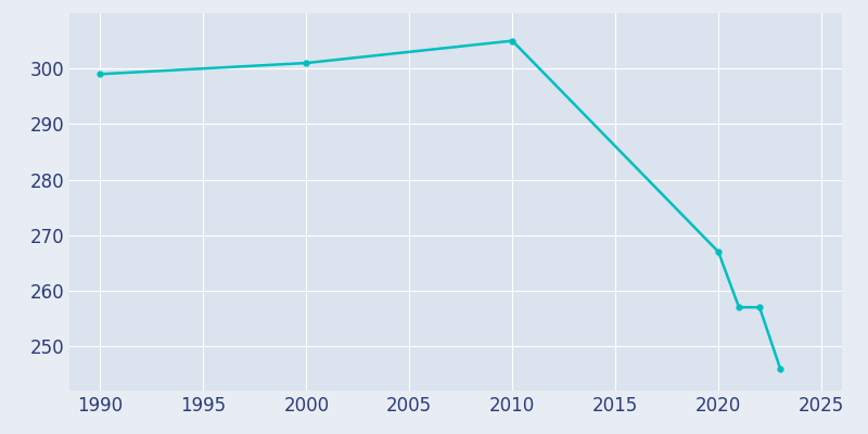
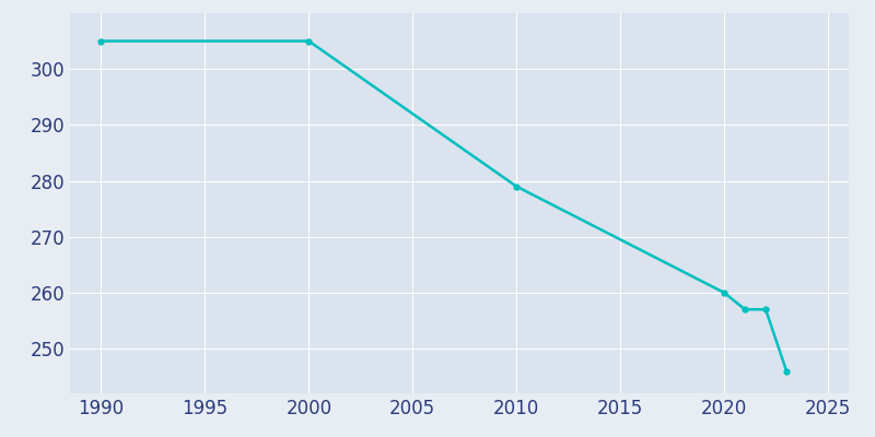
1990: 299 -> 305
2000: 301 -> 305
2010: 305 -> 279
2020: 267 -> 260
